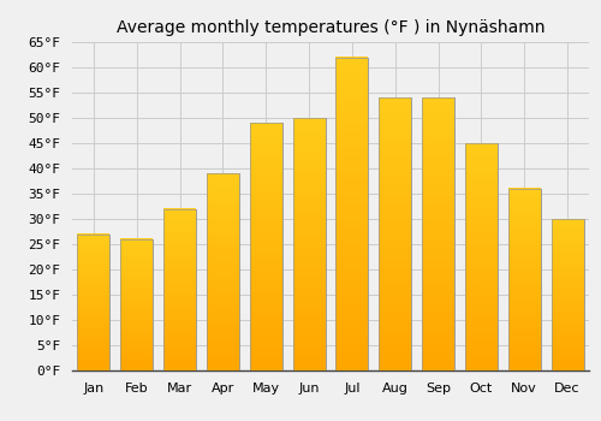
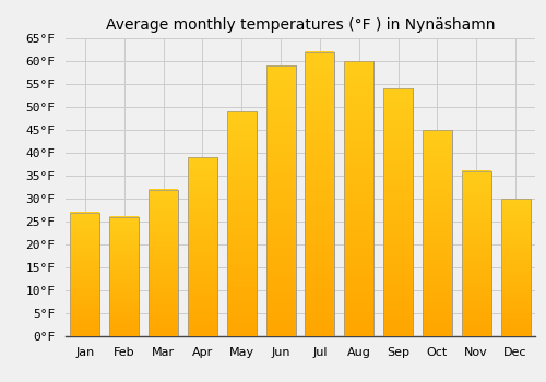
Jun: 50°F -> 59°F
Aug: 54°F -> 60°F
